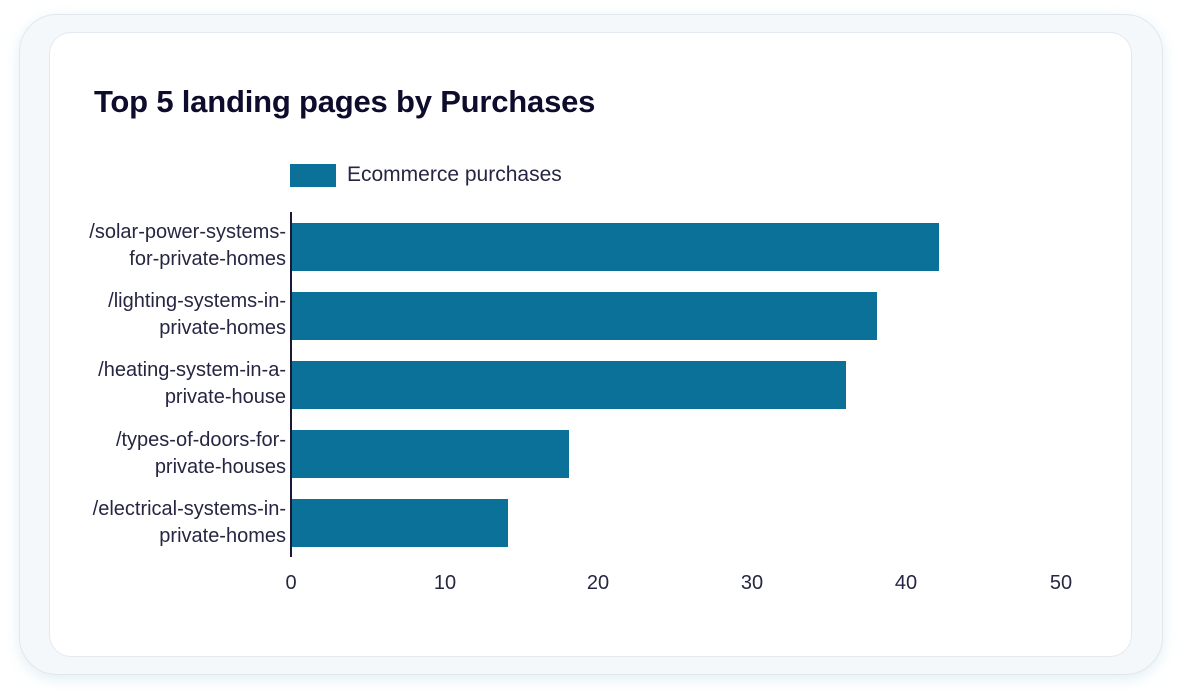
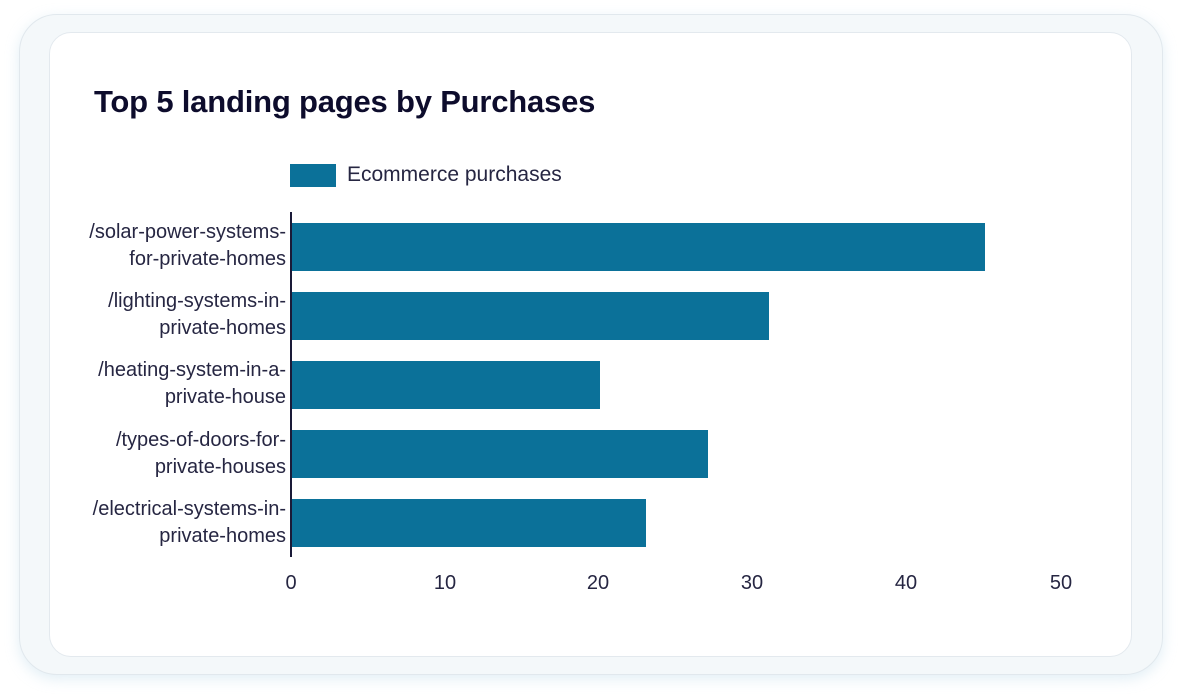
/solar-power-systems-for-private-homes: 42 -> 45
/lighting-systems-in-private-homes: 38 -> 31
/heating-system-in-a-private-house: 36 -> 20
/types-of-doors-for-private-houses: 18 -> 27
/electrical-systems-in-private-homes: 14 -> 23
